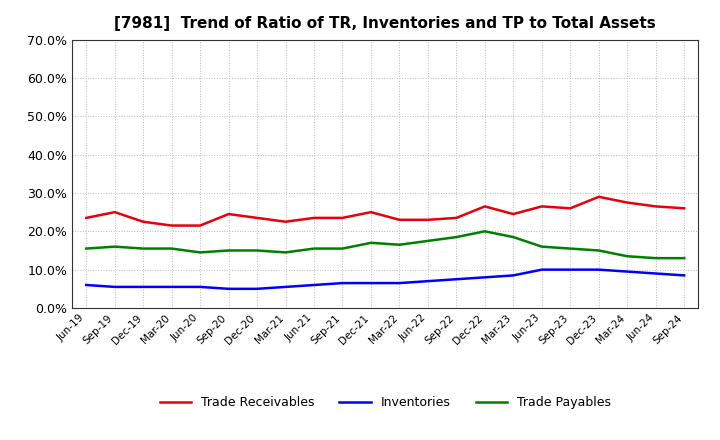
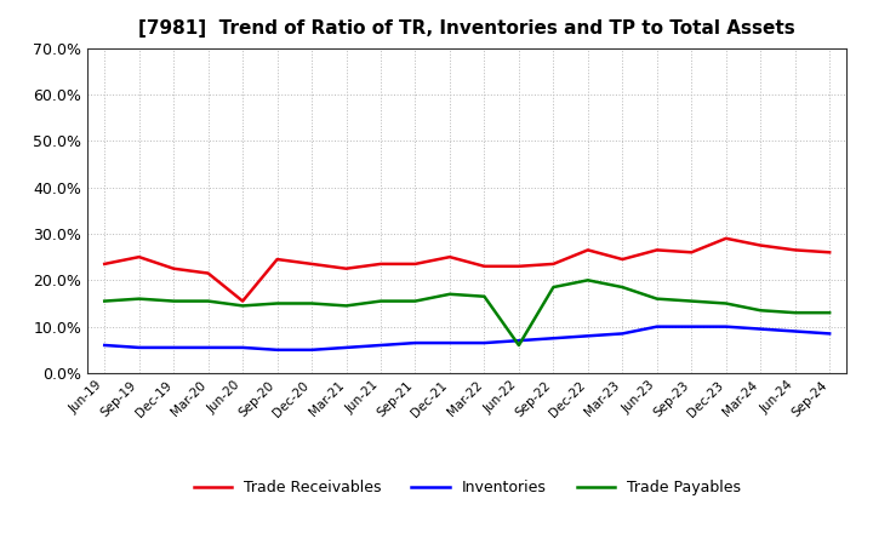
Trade Receivables/Jun-20: 21.5% -> 15.5%
Trade Payables/Jun-22: 17.5% -> 6.0%
